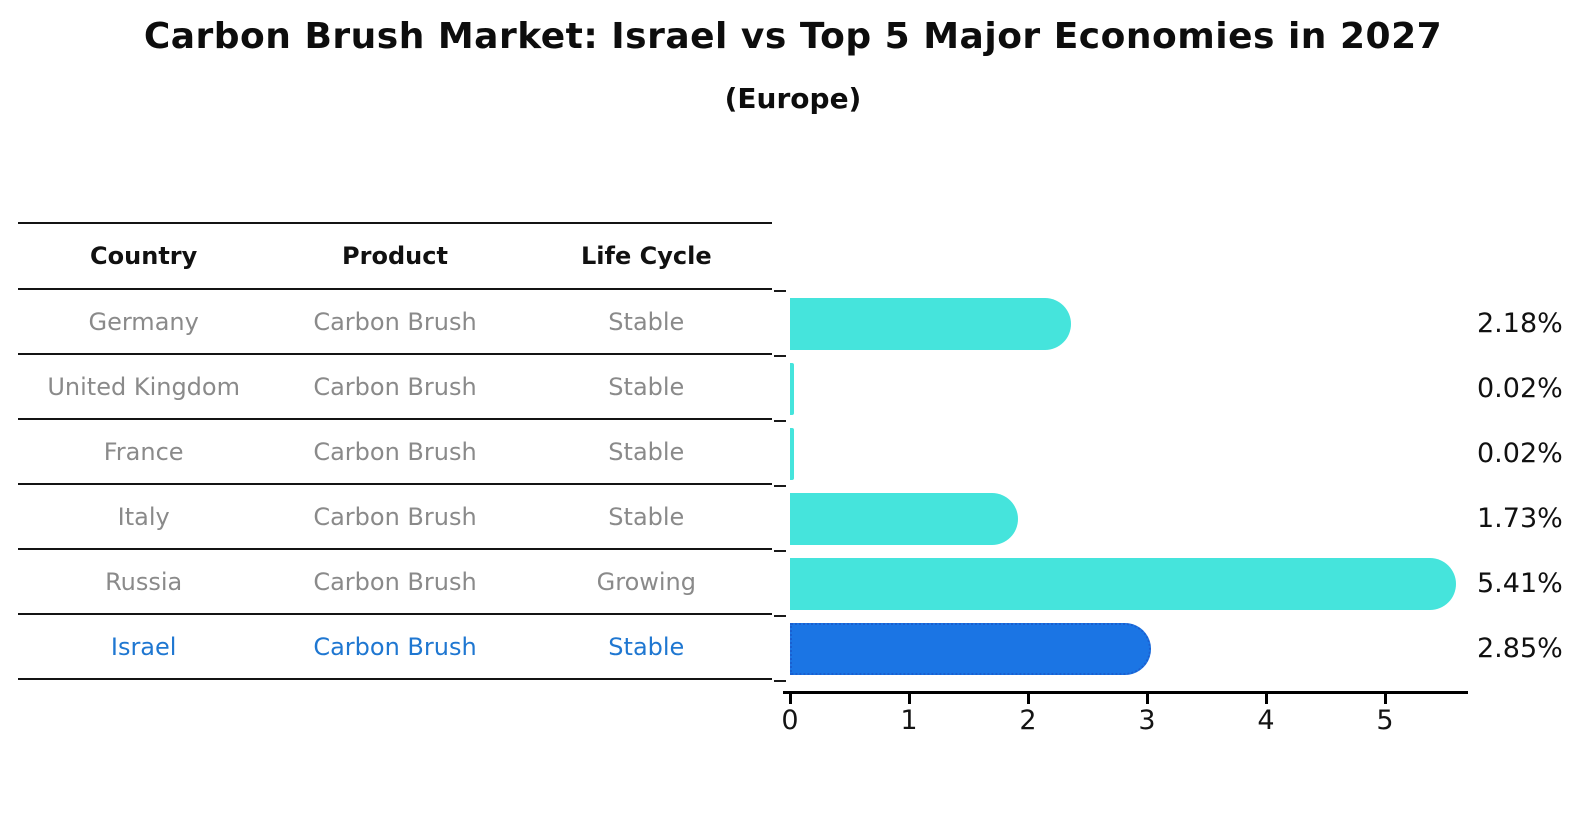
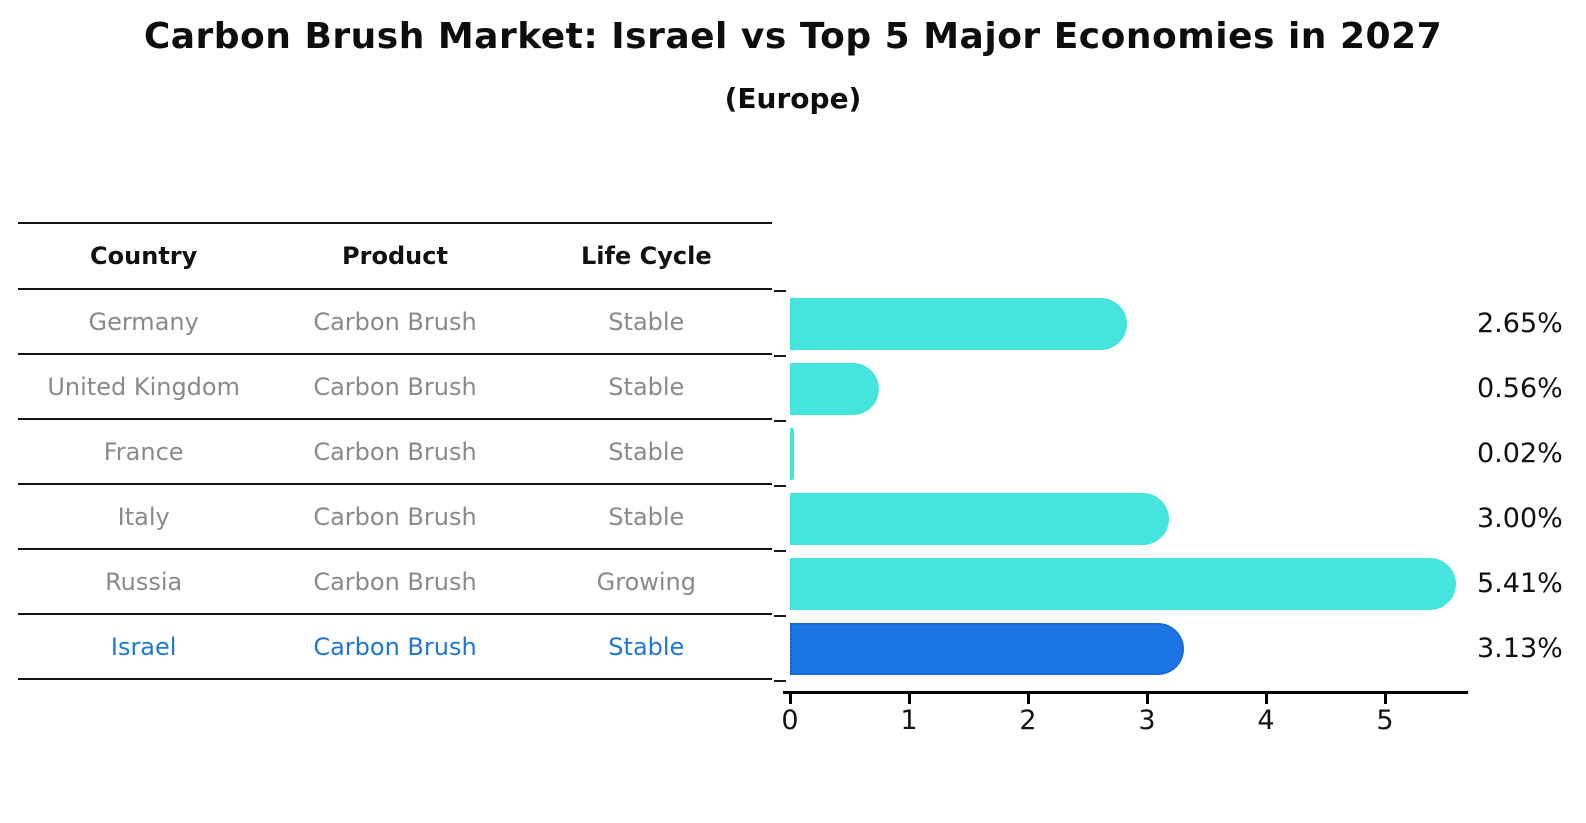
Germany: 2.18% -> 2.65%
United Kingdom: 0.02% -> 0.56%
Italy: 1.73% -> 3.00%
Israel: 2.85% -> 3.13%
